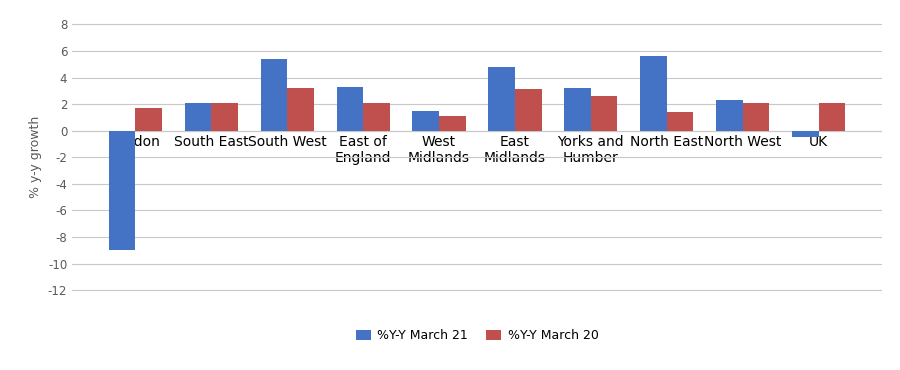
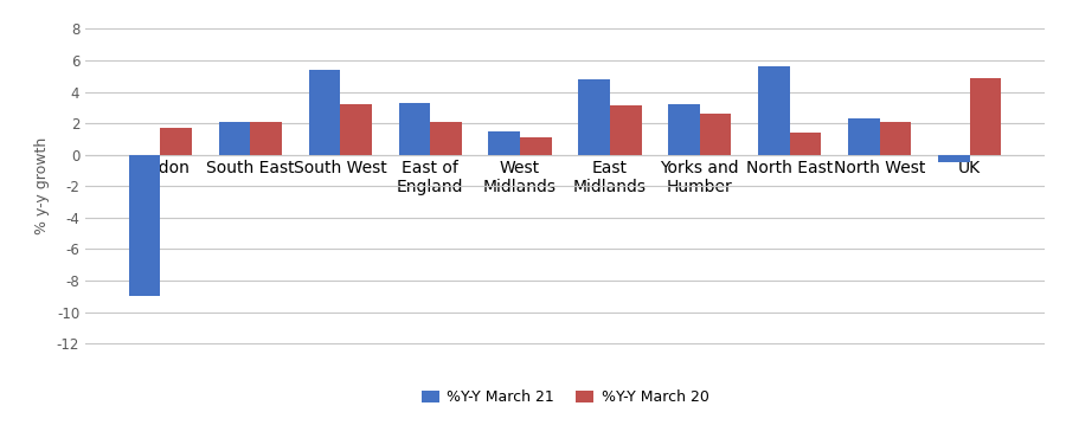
%Y-Y March 20/UK: 2.1 -> 4.9
